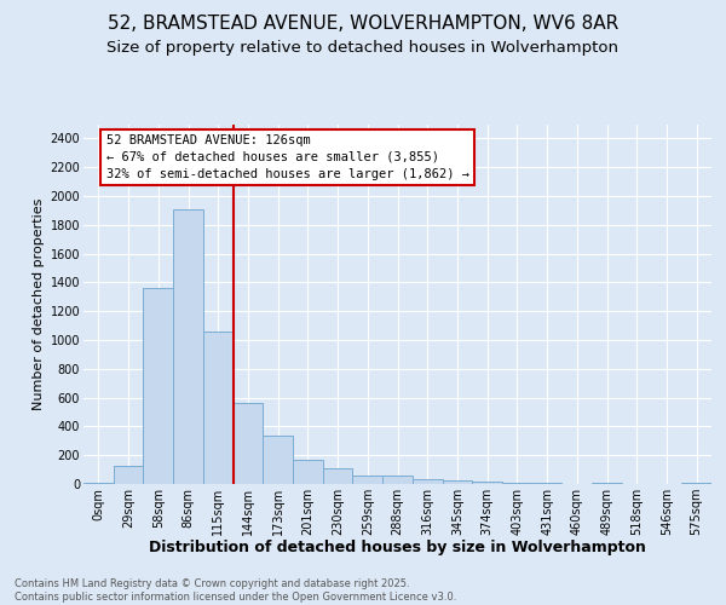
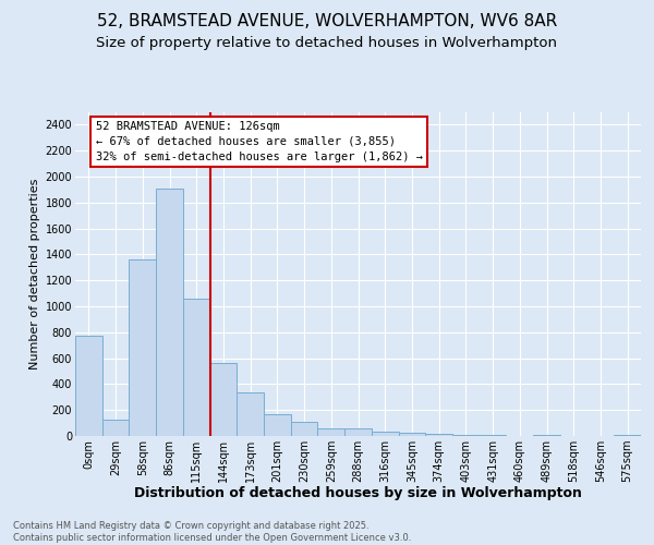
0sqm: 10 -> 770
